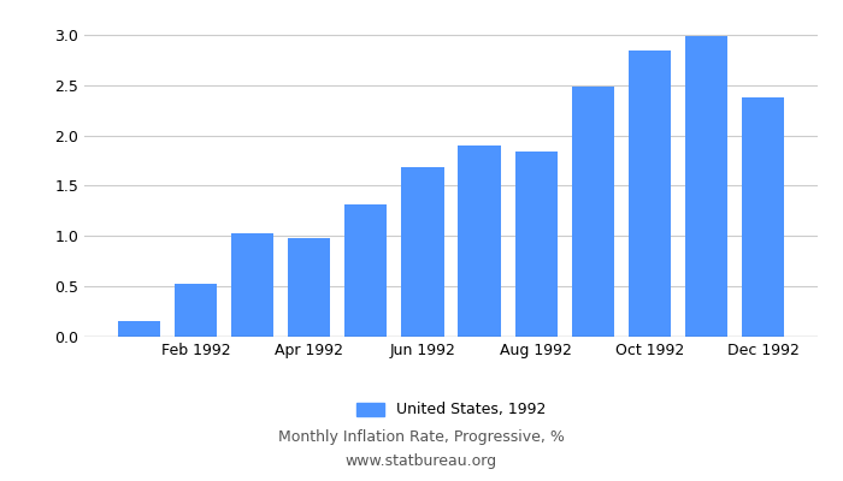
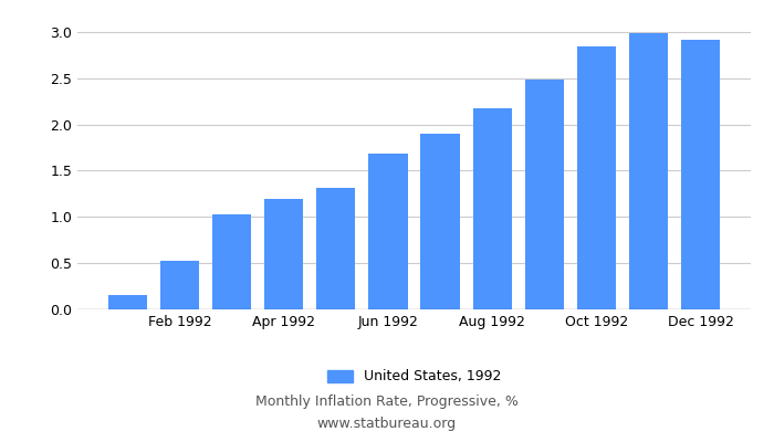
Apr 1992: 0.98 -> 1.19
Aug 1992: 1.84 -> 2.17
Dec 1992: 2.38 -> 2.91
